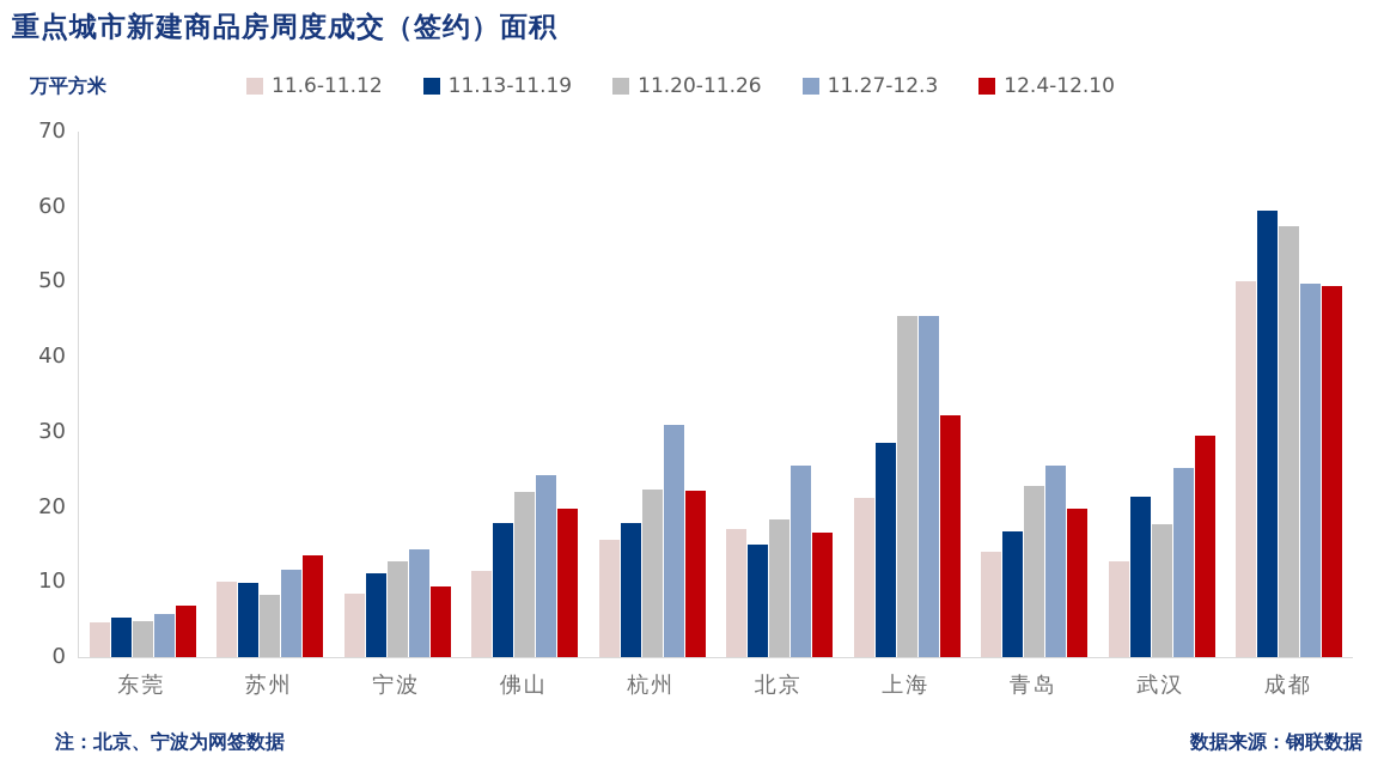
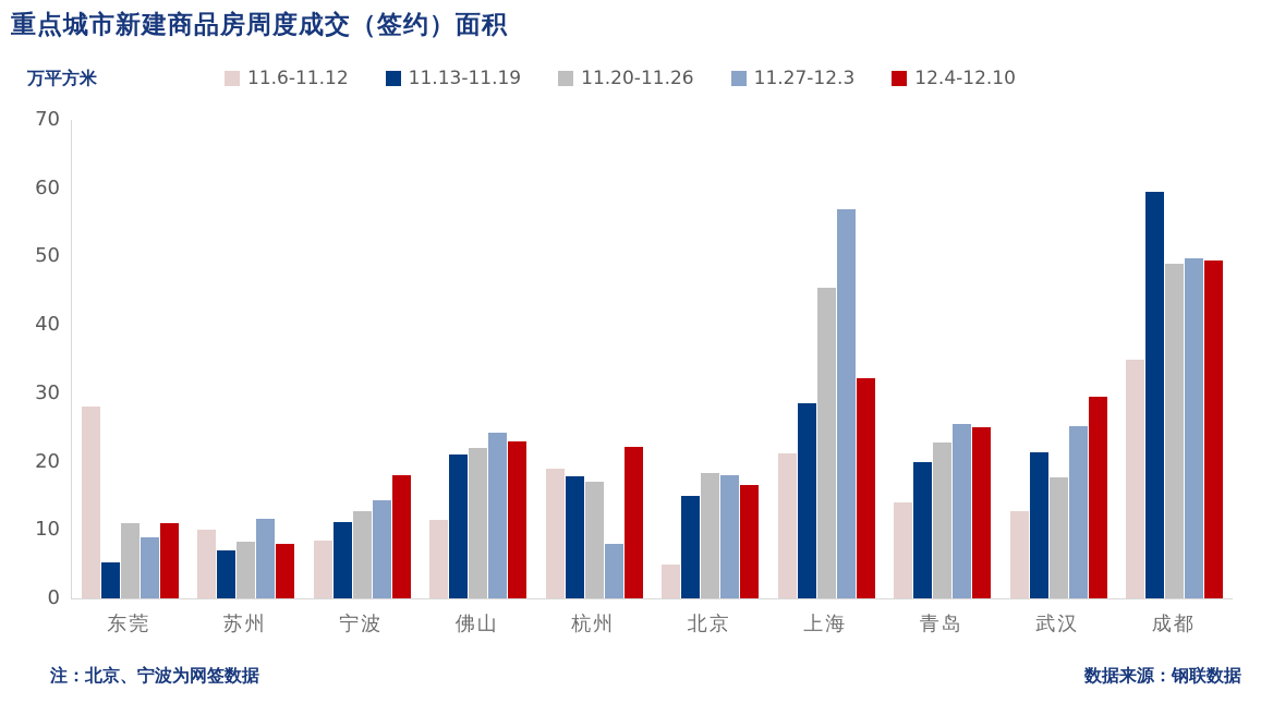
11.6-11.12/东莞: 5 -> 28
11.20-11.26/东莞: 5 -> 11
11.27-12.3/东莞: 6 -> 9
12.4-12.10/东莞: 7 -> 11
11.13-11.19/苏州: 10 -> 7
12.4-12.10/苏州: 14 -> 8
12.4-12.10/宁波: 9 -> 18
11.13-11.19/佛山: 18 -> 21
12.4-12.10/佛山: 20 -> 23
11.6-11.12/杭州: 16 -> 19
11.20-11.26/杭州: 22 -> 17
11.27-12.3/杭州: 31 -> 8
11.6-11.12/北京: 17 -> 5
11.27-12.3/北京: 26 -> 18
11.27-12.3/上海: 45 -> 57
11.13-11.19/青岛: 17 -> 20
12.4-12.10/青岛: 20 -> 25
11.6-11.12/成都: 50 -> 35
11.20-11.26/成都: 57 -> 49
